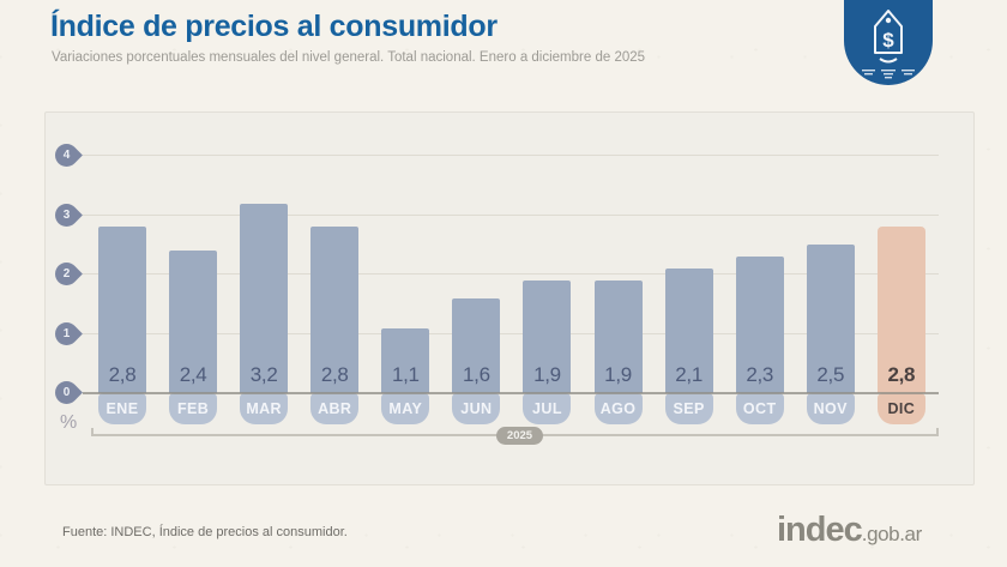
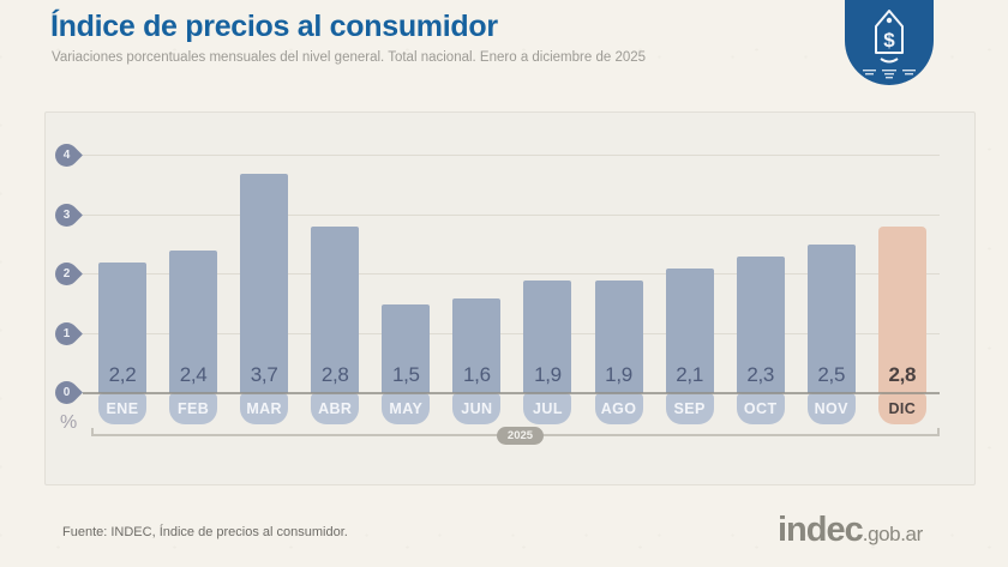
ENE: 2,8 -> 2,2
MAR: 3,2 -> 3,7
MAY: 1,1 -> 1,5
